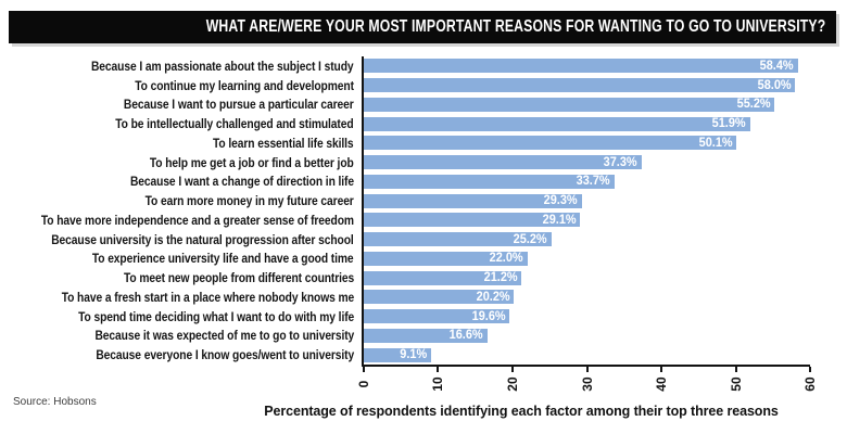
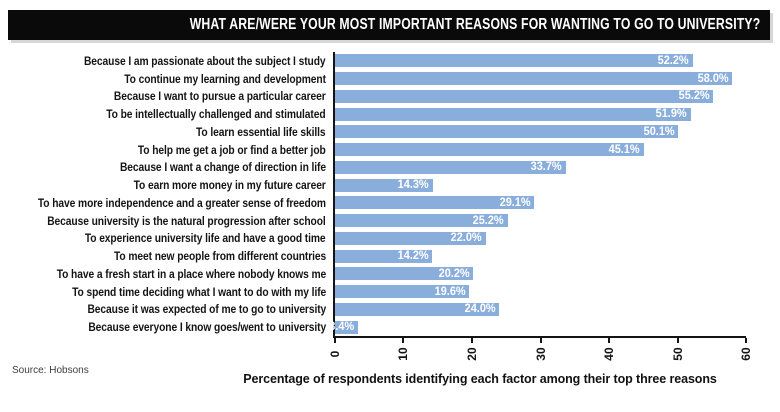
Because I am passionate about the subject I study: 58.4% -> 52.2%
To help me get a job or find a better job: 37.3% -> 45.1%
To earn more money in my future career: 29.3% -> 14.3%
To meet new people from different countries: 21.2% -> 14.2%
Because it was expected of me to go to university: 16.6% -> 24.0%
Because everyone I know goes/went to university: 9.1% -> 3.4%
